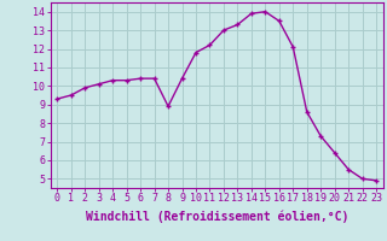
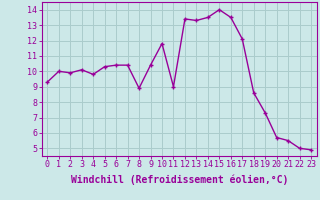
1: 9.5 -> 10.0
4: 10.3 -> 9.8
11: 12.2 -> 9.0
12: 13.0 -> 13.4
14: 13.9 -> 13.5
20: 6.4 -> 5.7
